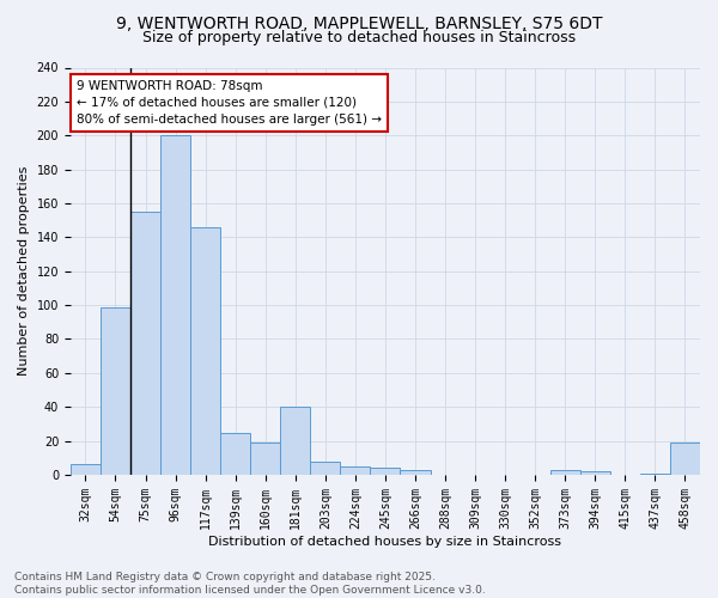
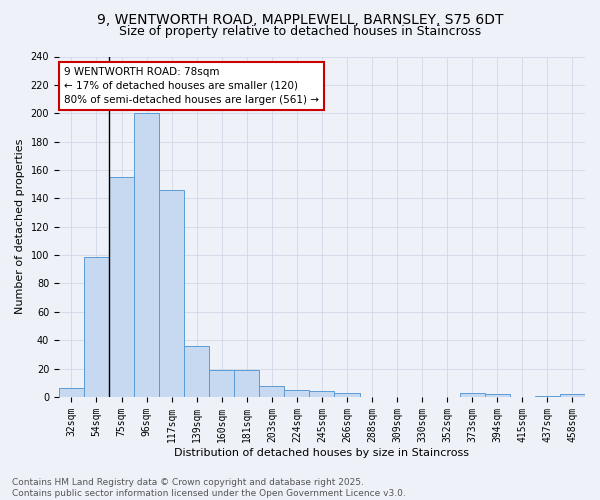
139sqm: 25 -> 36
181sqm: 40 -> 19
458sqm: 19 -> 2
